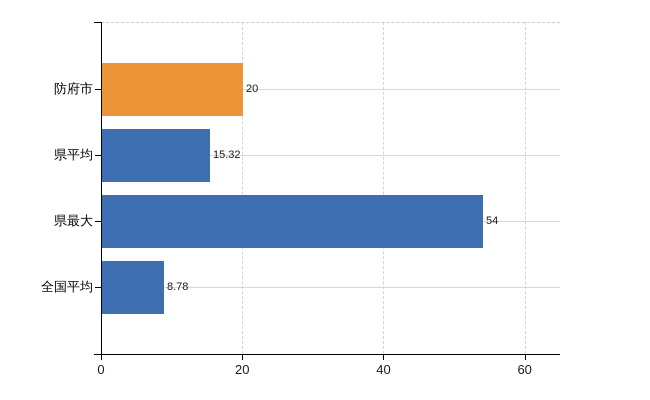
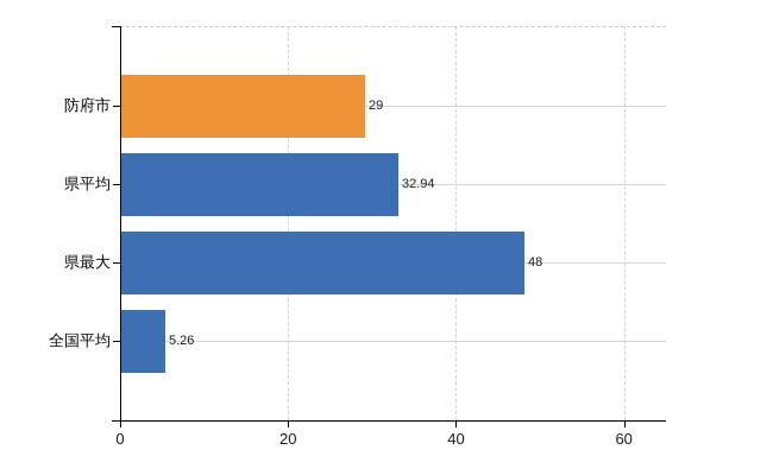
防府市: 20 -> 29
県平均: 15.32 -> 32.94
県最大: 54 -> 48
全国平均: 8.78 -> 5.26
